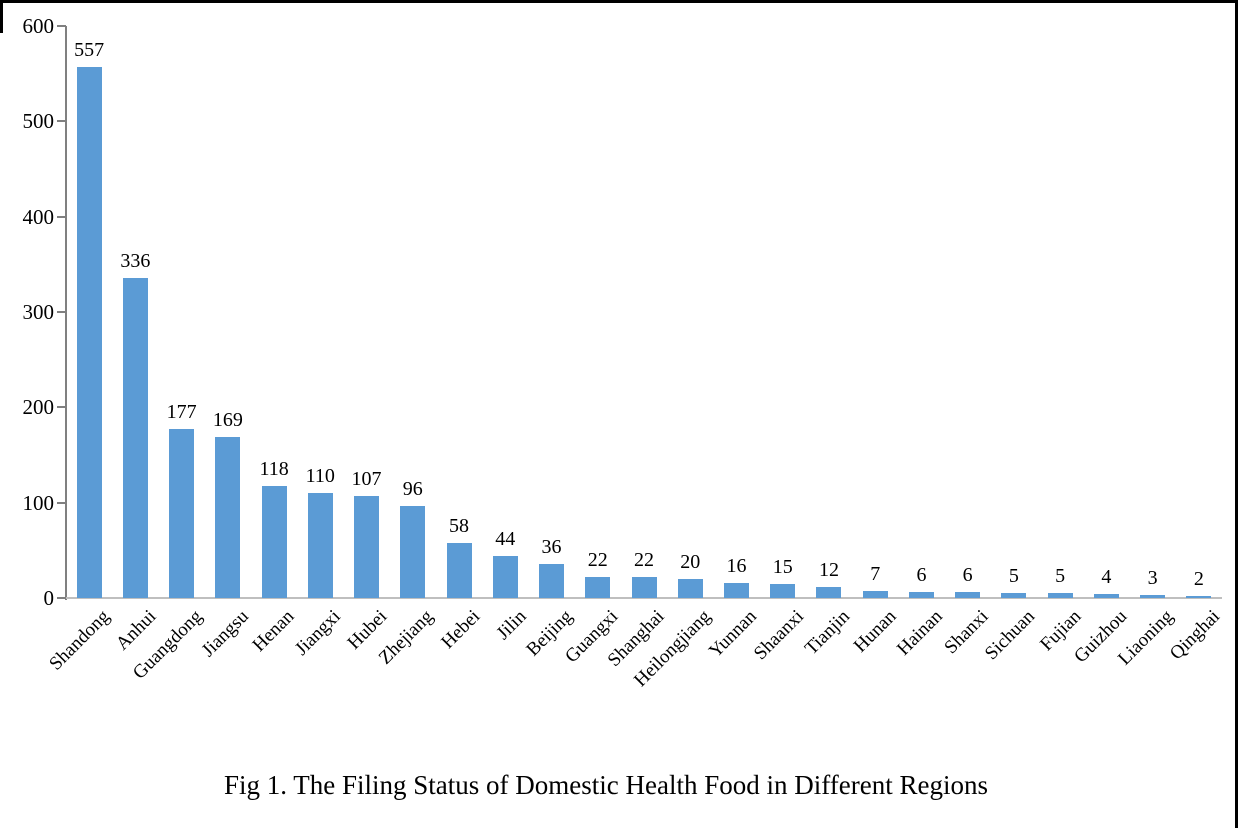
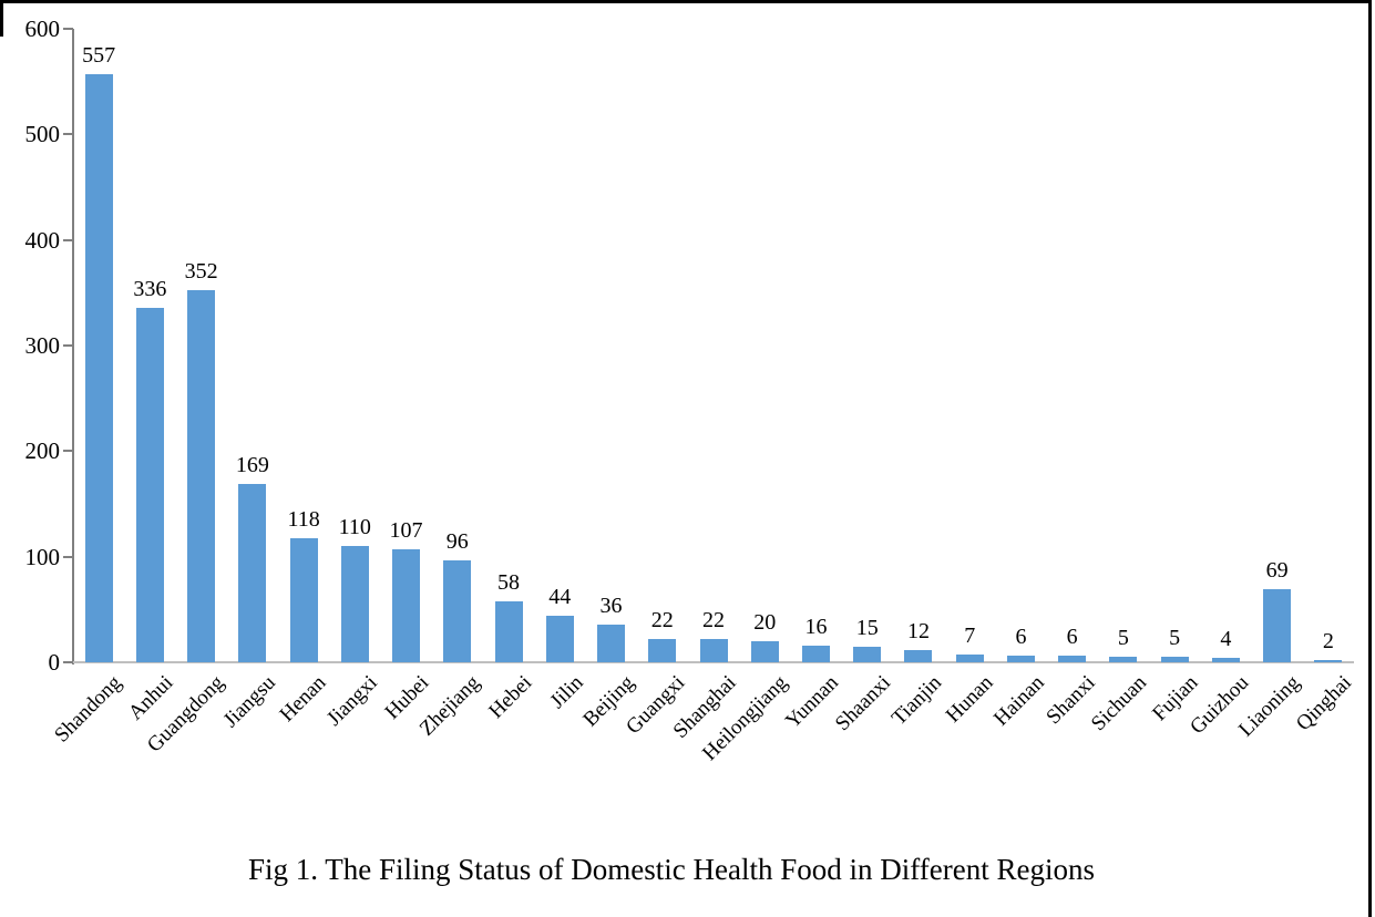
Guangdong: 177 -> 352
Liaoning: 3 -> 69
